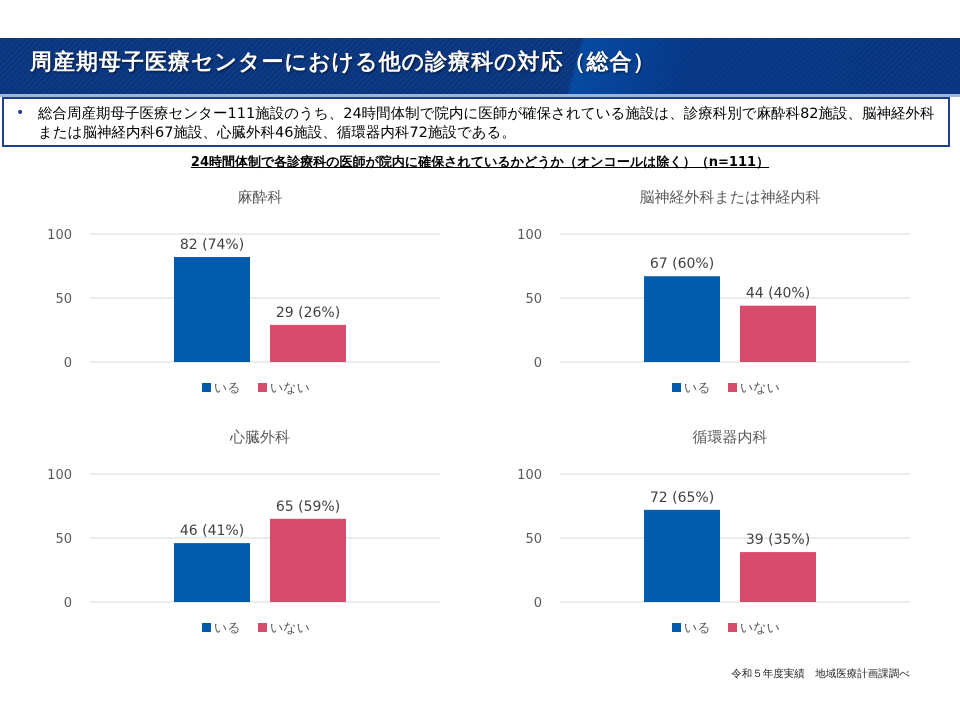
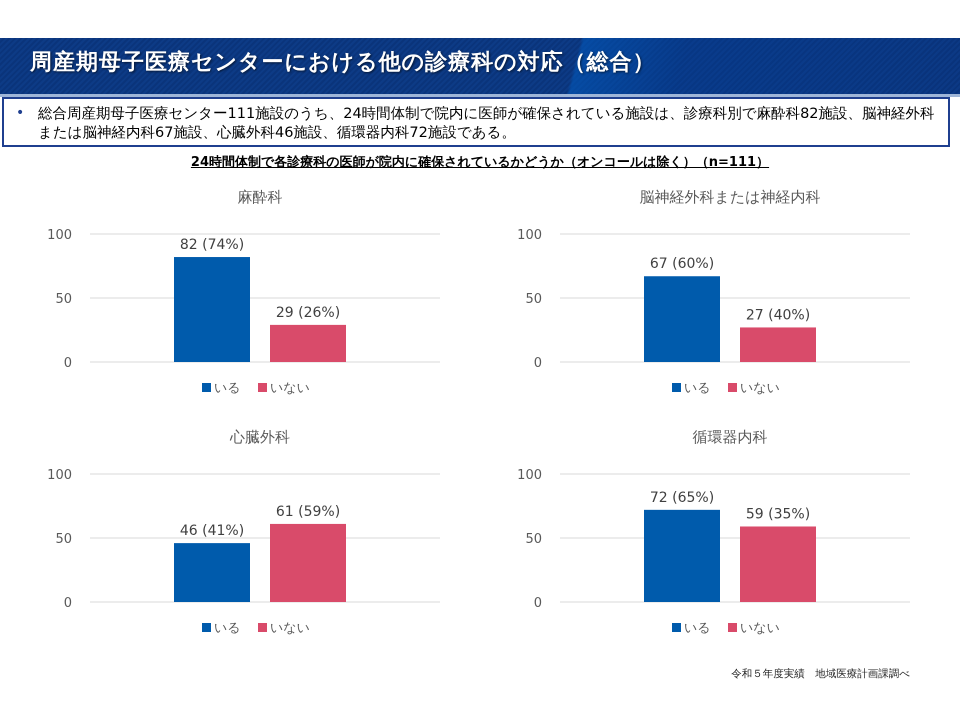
脳神経外科または神経内科/いない: 44 -> 27
心臓外科/いない: 65 -> 61
循環器内科/いない: 39 -> 59
